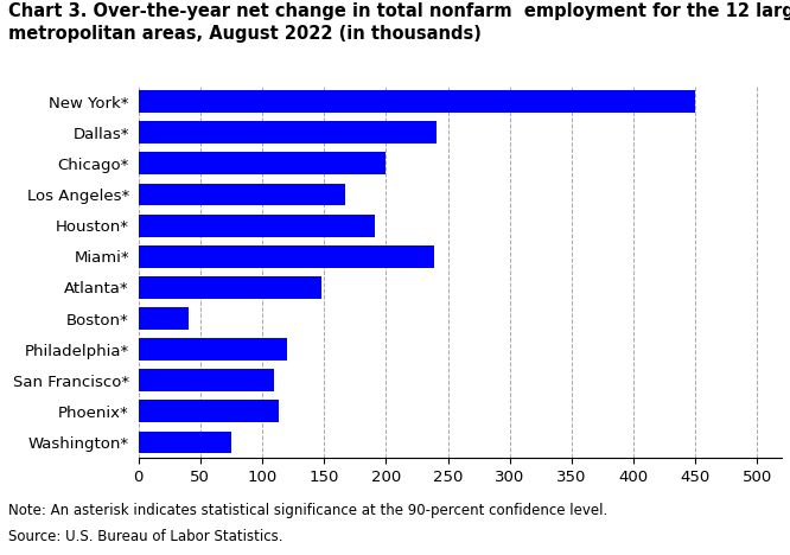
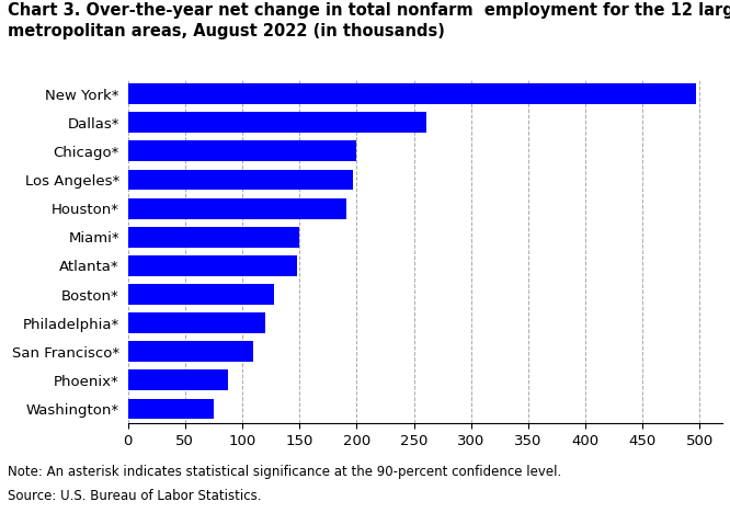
New York*: 450 -> 497
Dallas*: 241 -> 261
Los Angeles*: 167 -> 197
Miami*: 239 -> 150
Boston*: 41 -> 128
Phoenix*: 113 -> 88
